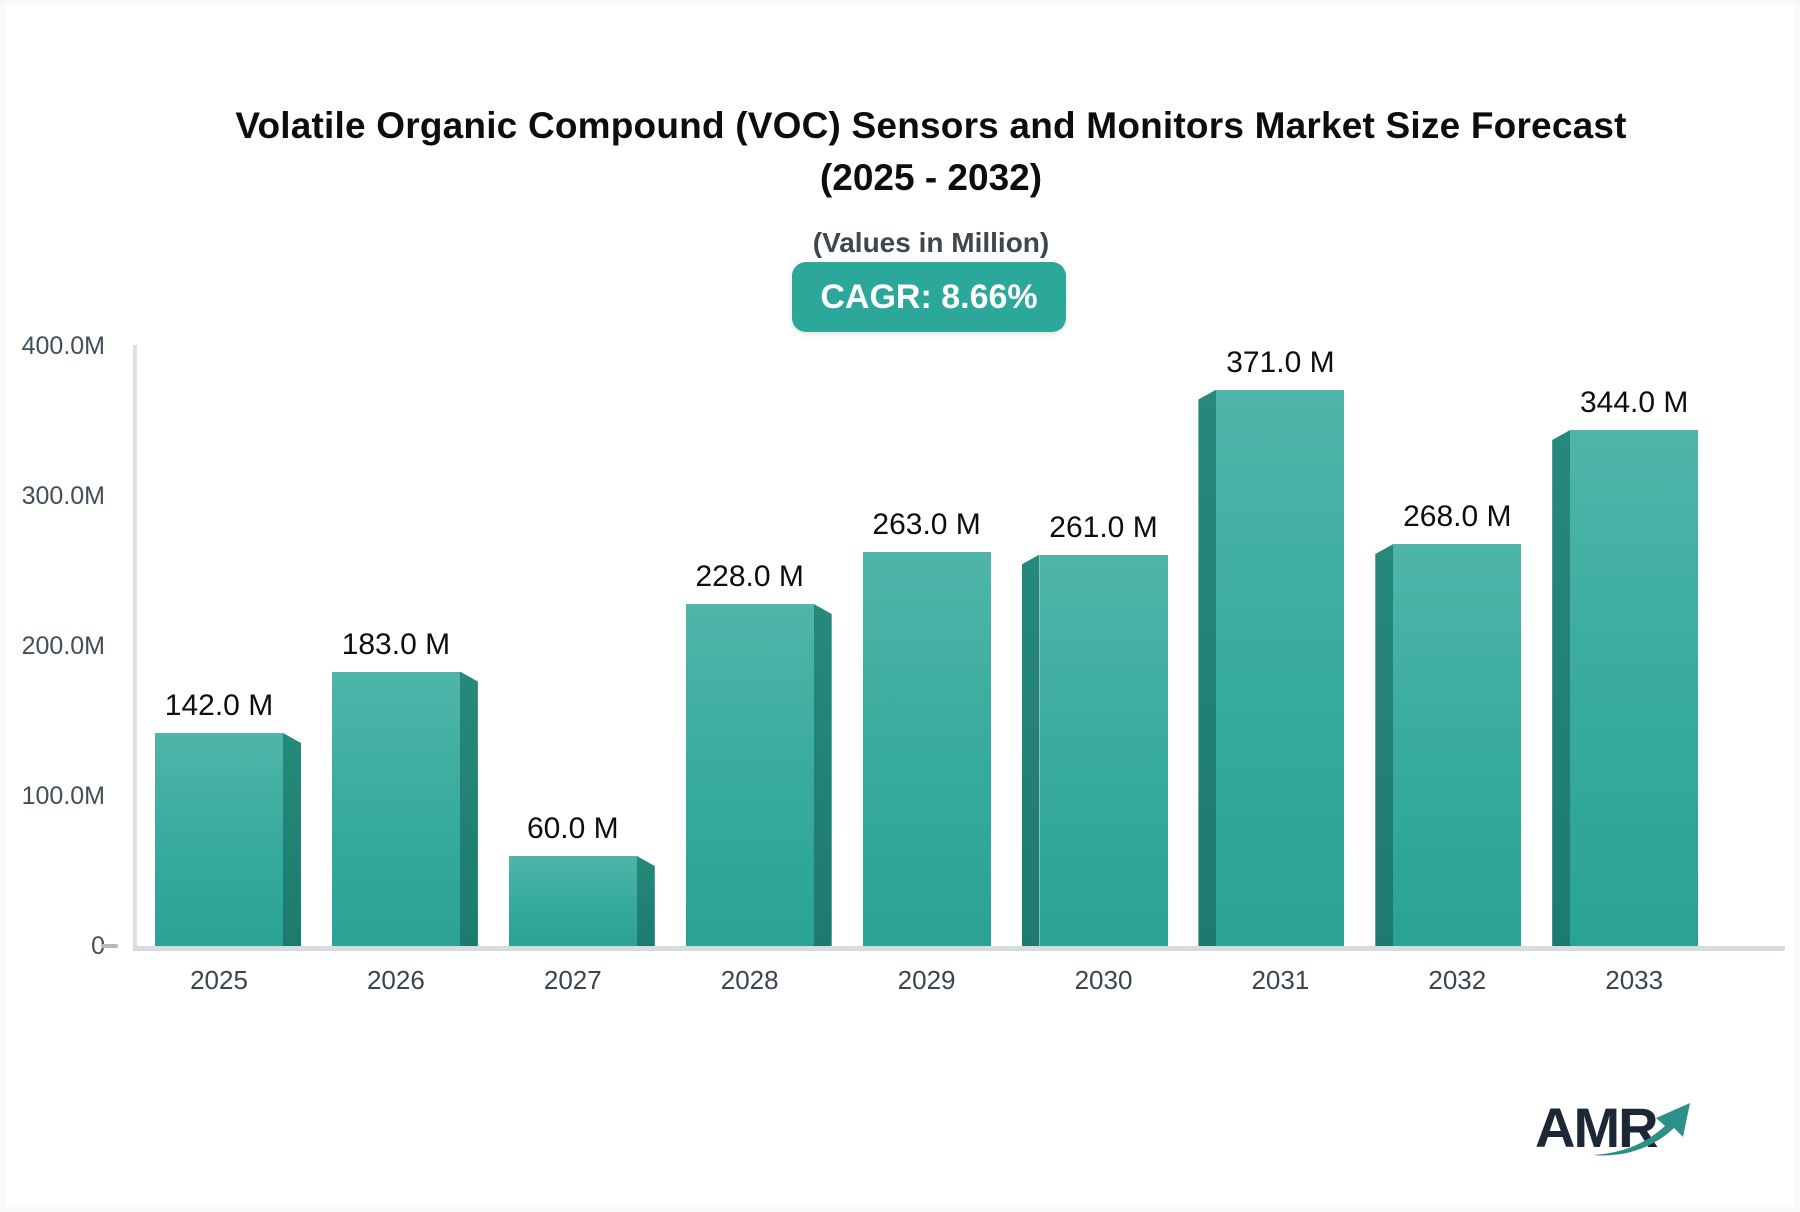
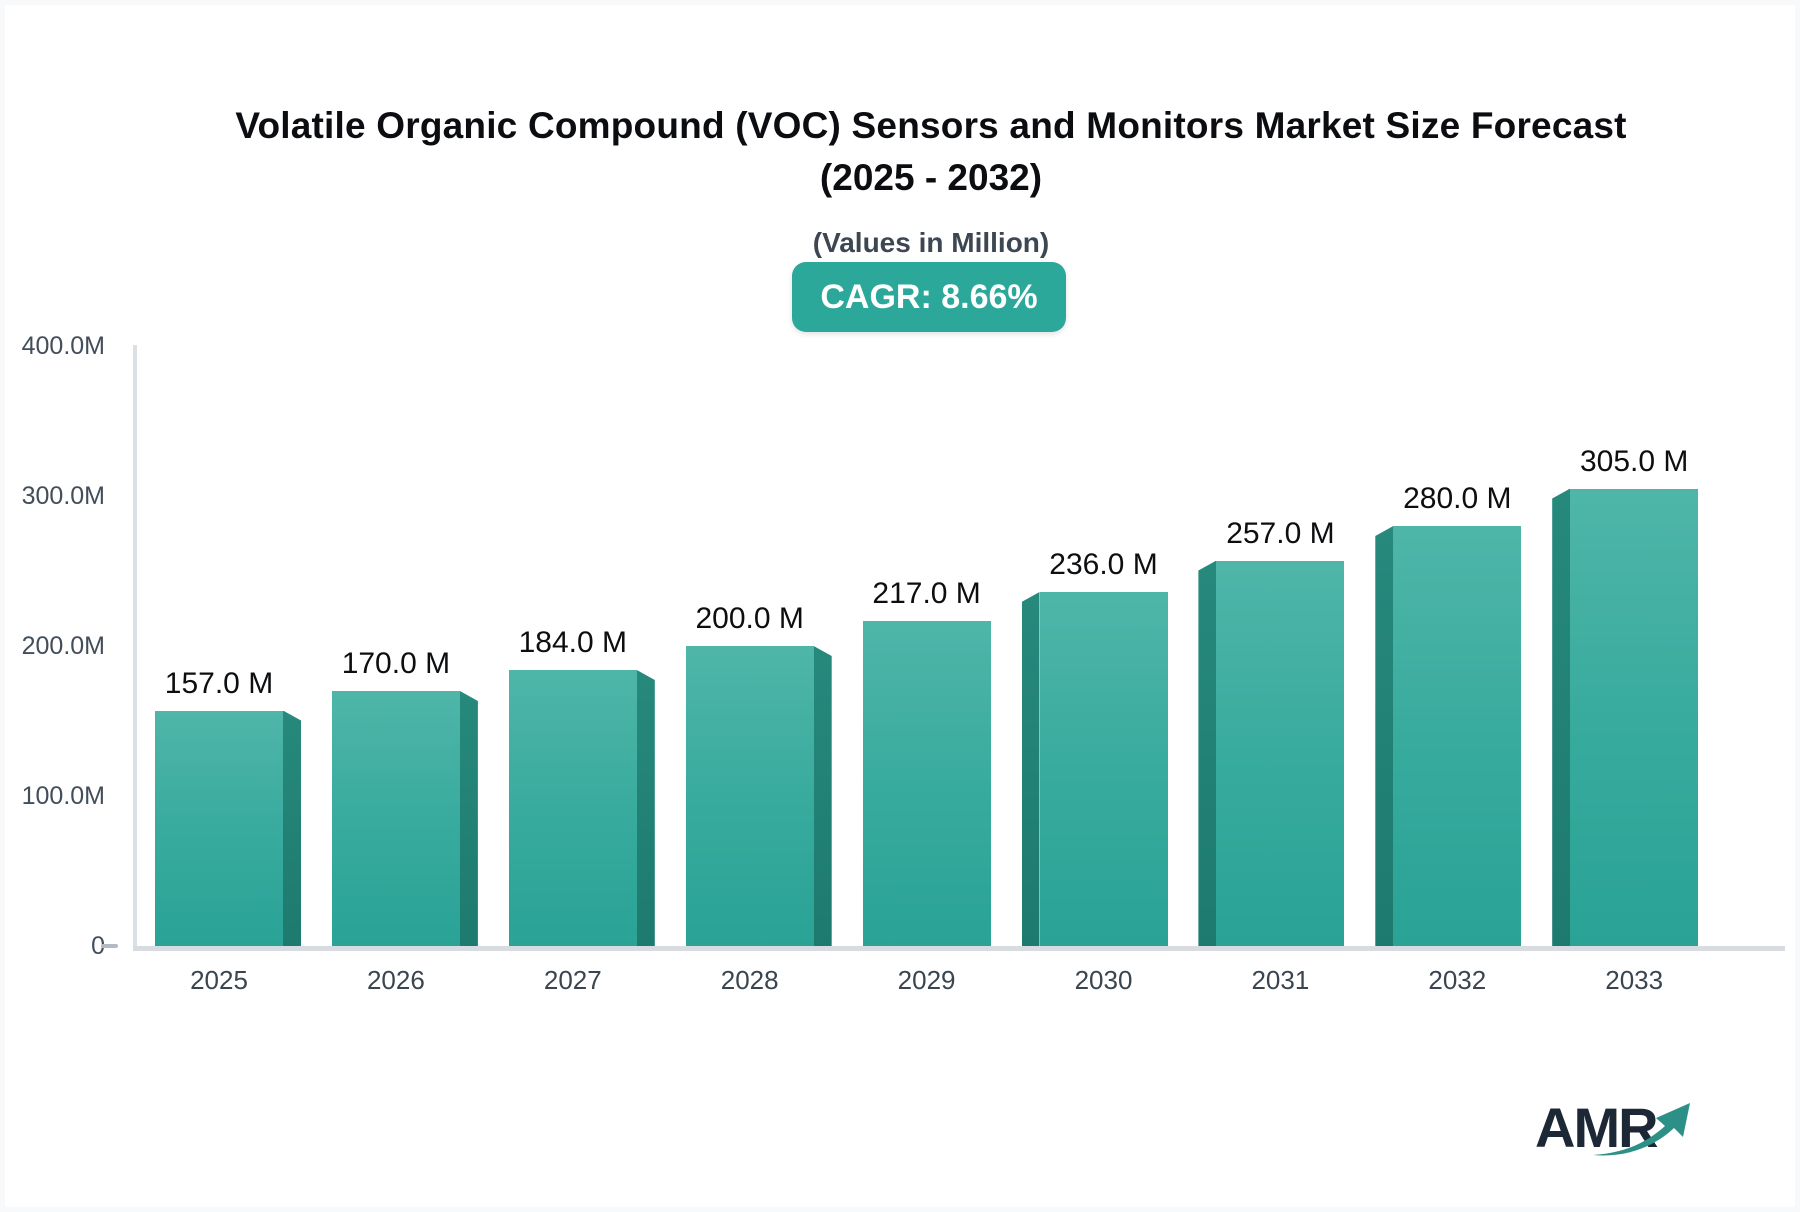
2025: 142.0 -> 157.0
2026: 183.0 -> 170.0
2027: 60.0 -> 184.0
2028: 228.0 -> 200.0
2029: 263.0 -> 217.0
2030: 261.0 -> 236.0
2031: 371.0 -> 257.0
2032: 268.0 -> 280.0
2033: 344.0 -> 305.0
